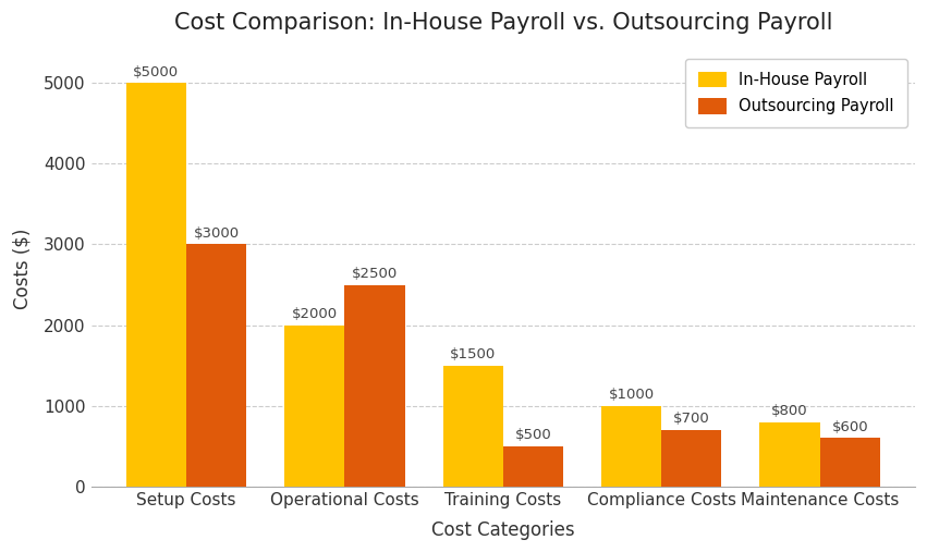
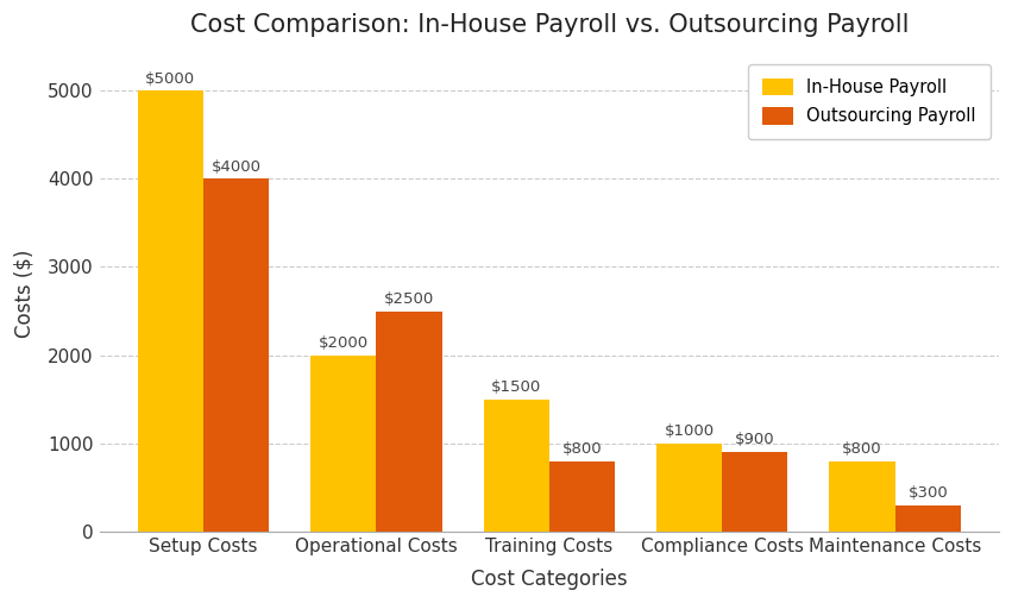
Outsourcing Payroll/Setup Costs: $3000 -> $4000
Outsourcing Payroll/Training Costs: $500 -> $800
Outsourcing Payroll/Compliance Costs: $700 -> $900
Outsourcing Payroll/Maintenance Costs: $600 -> $300
